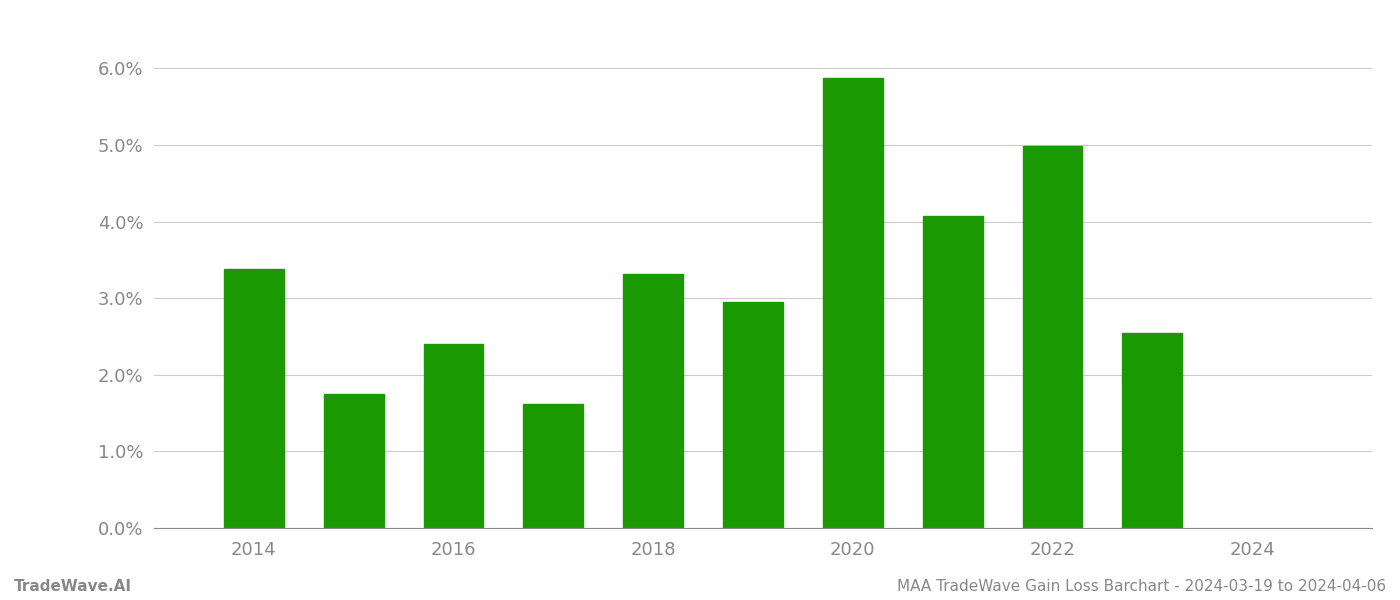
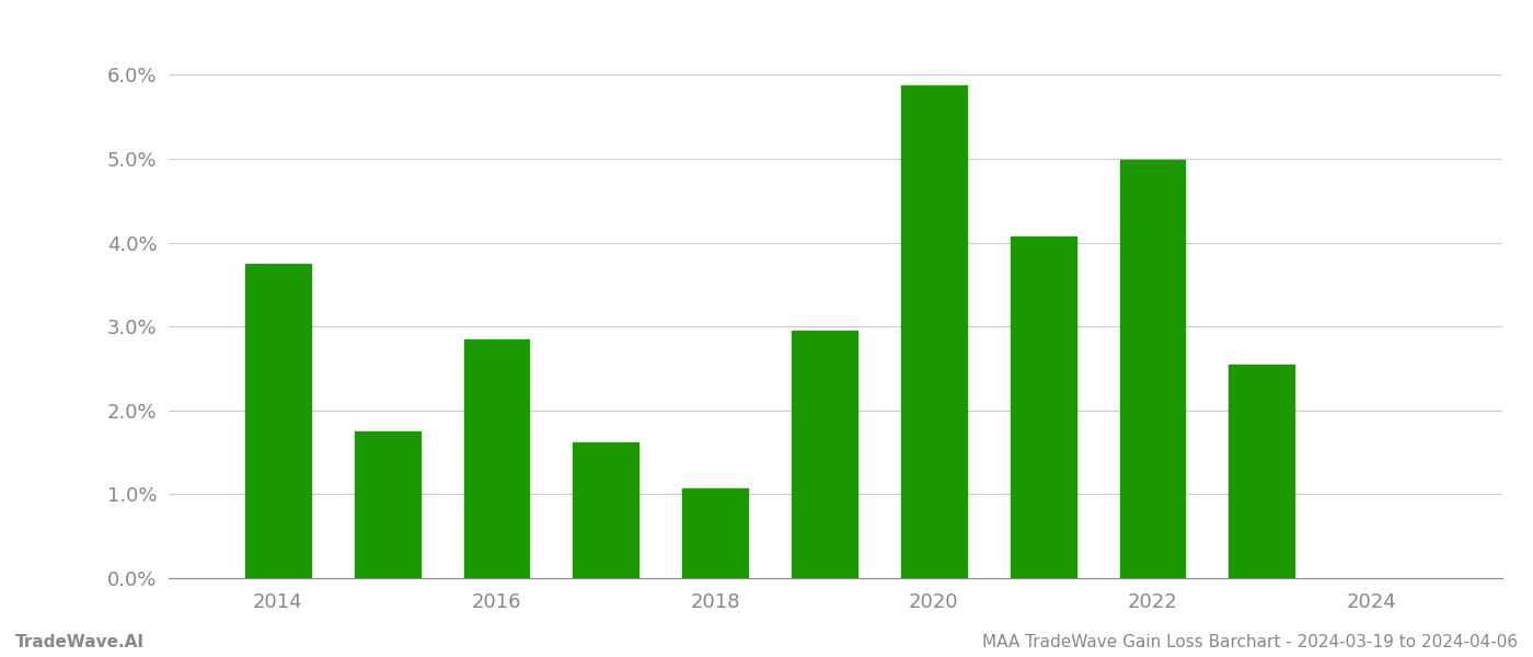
2014: 3.38% -> 3.75%
2016: 2.40% -> 2.85%
2018: 3.32% -> 1.07%
